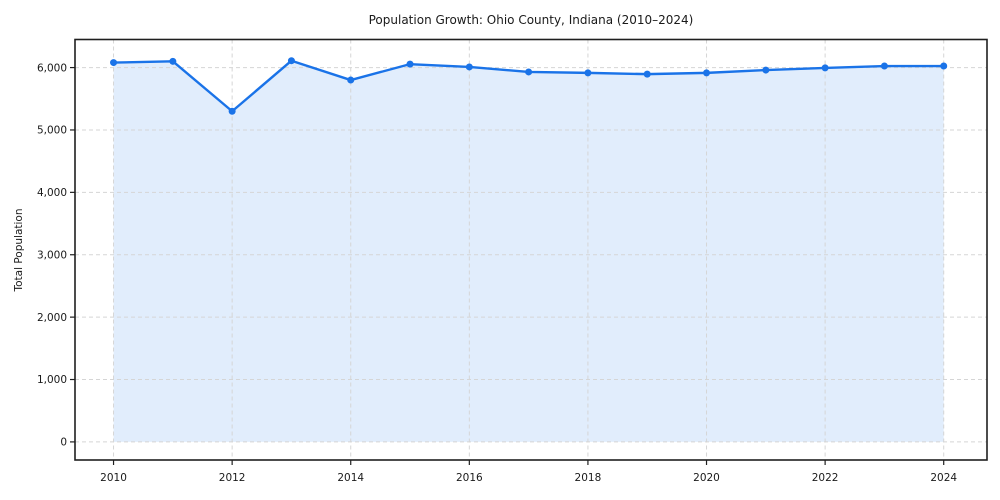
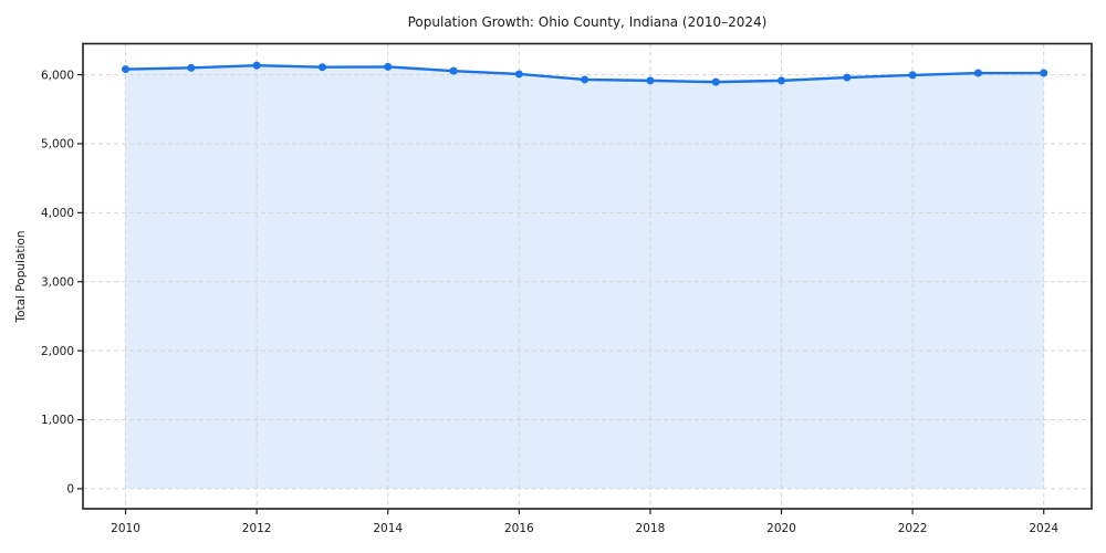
2012: 5300 -> 6100
2014: 5800 -> 6100
